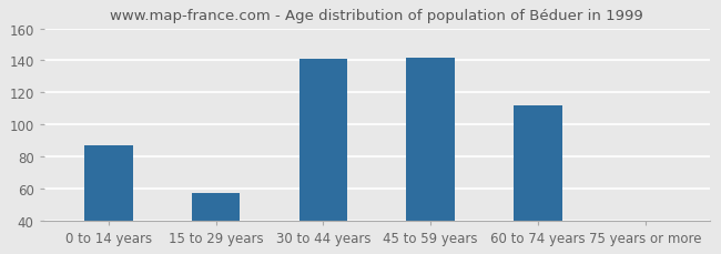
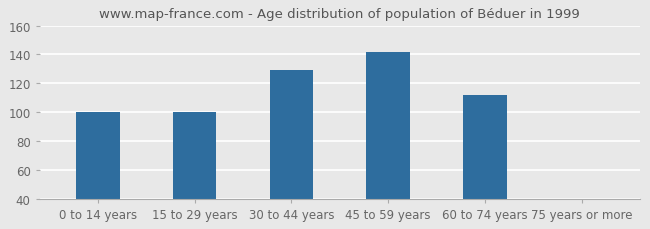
0 to 14 years: 87 -> 100
15 to 29 years: 57 -> 100
30 to 44 years: 141 -> 129
